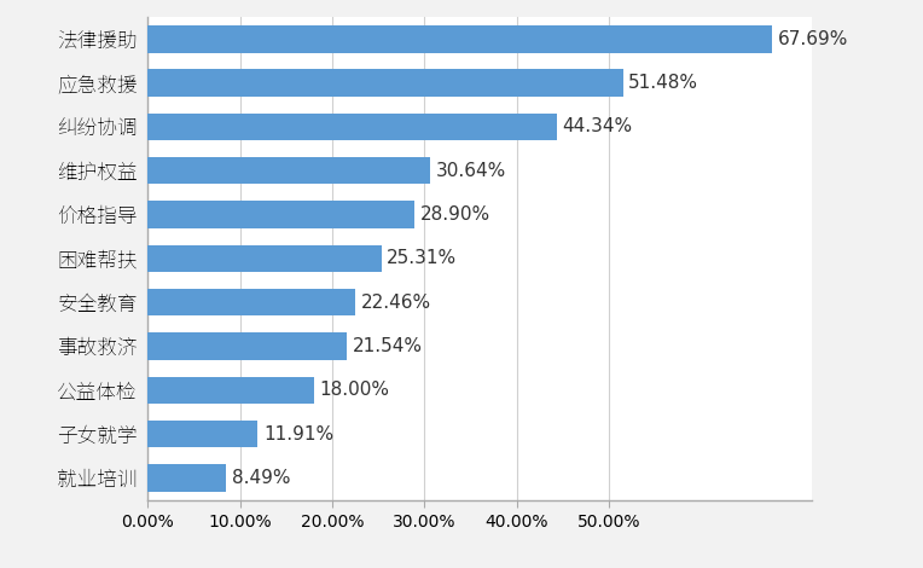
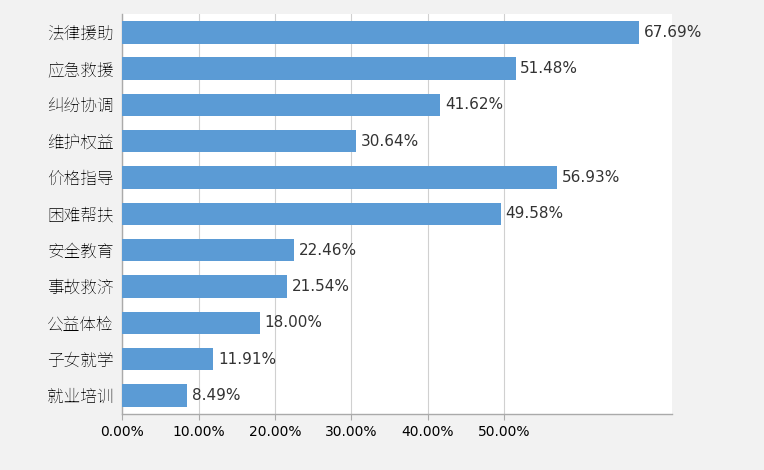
纠纷协调: 44.34% -> 41.62%
价格指导: 28.90% -> 56.93%
困难帮扶: 25.31% -> 49.58%
